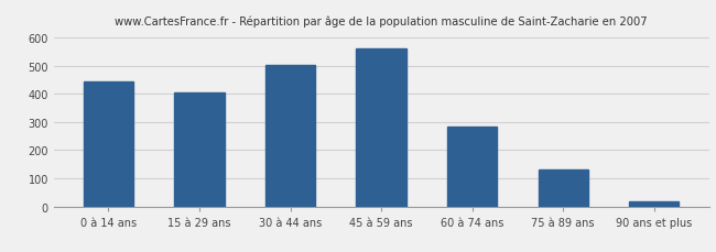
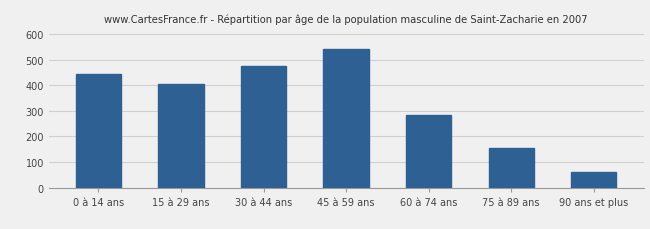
30 à 44 ans: 503 -> 475
45 à 59 ans: 562 -> 540
75 à 89 ans: 130 -> 155
90 ans et plus: 17 -> 60
